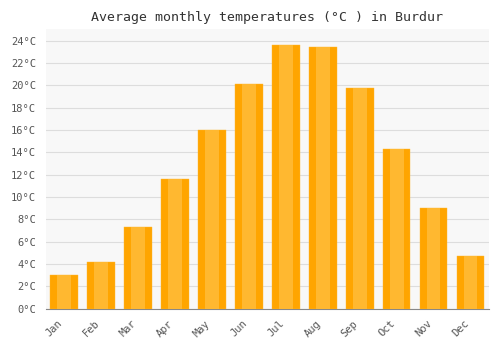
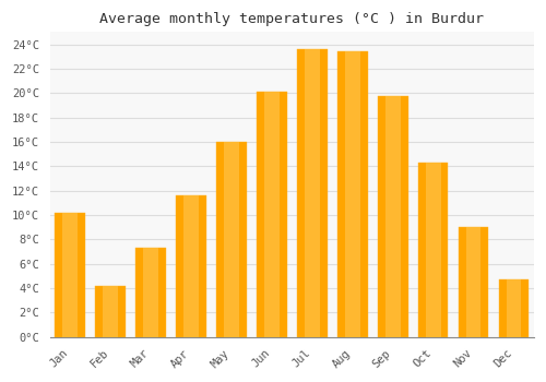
Jan: 3.0°C -> 10.2°C
